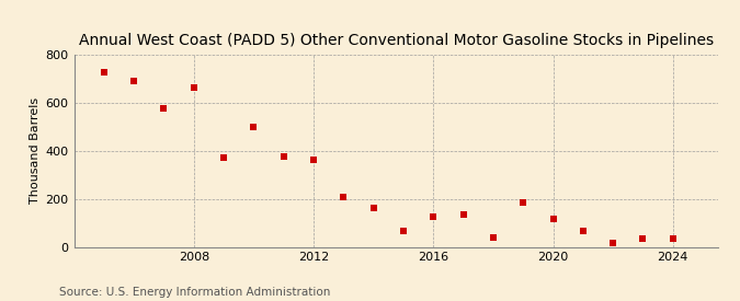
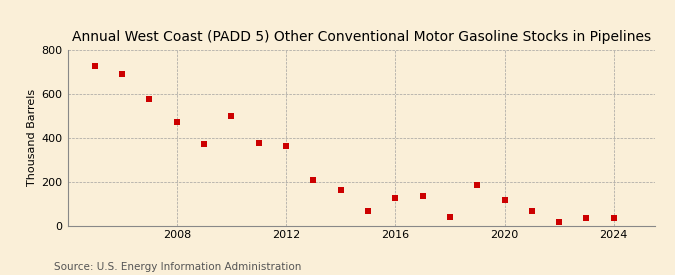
2008: 660 -> 470
